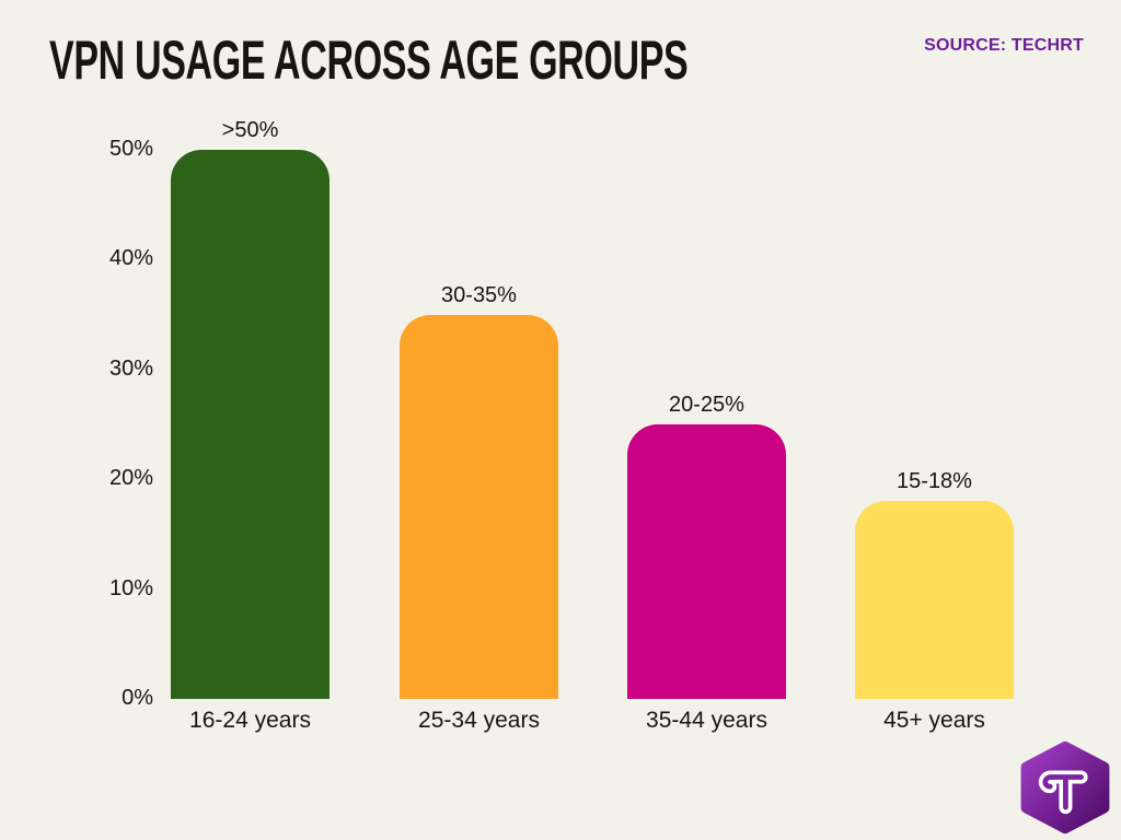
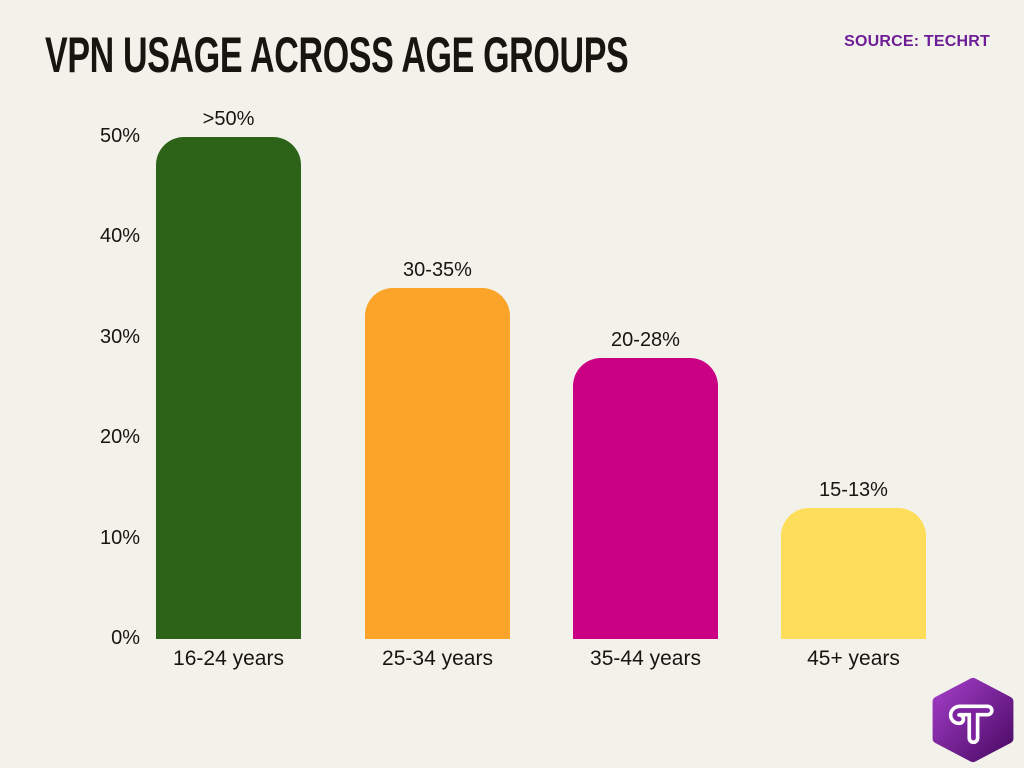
35-44 years: 25 -> 28
45+ years: 18 -> 13
